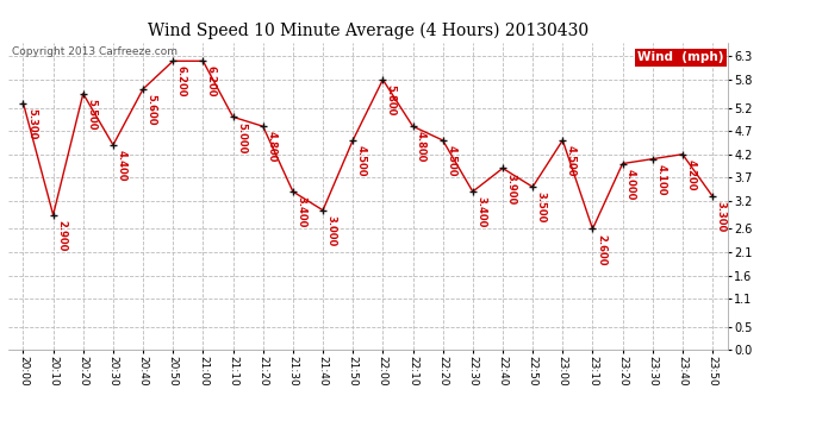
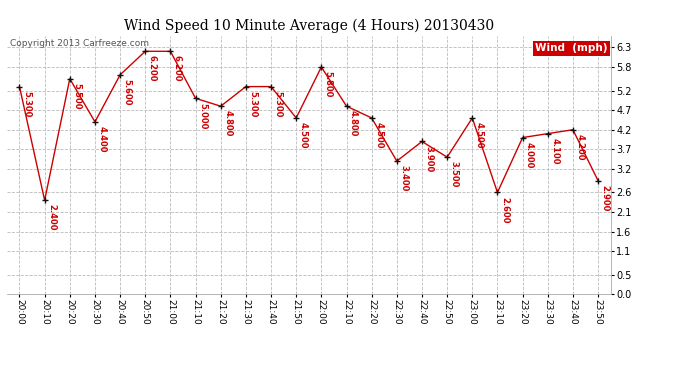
20:10: 2.900 -> 2.400
21:30: 3.400 -> 5.300
21:40: 3.000 -> 5.300
23:50: 3.300 -> 2.900
